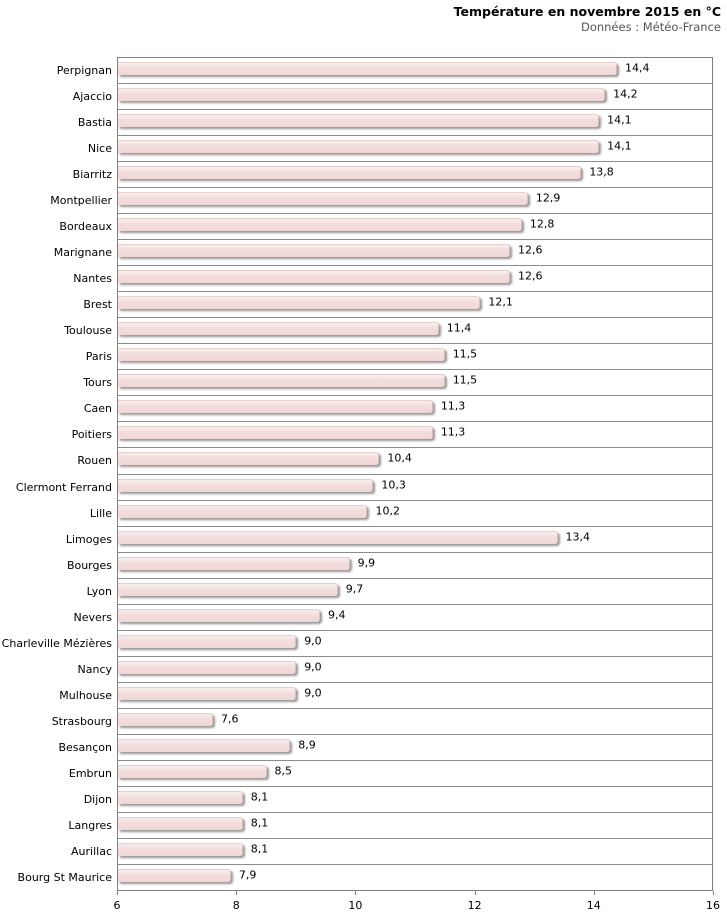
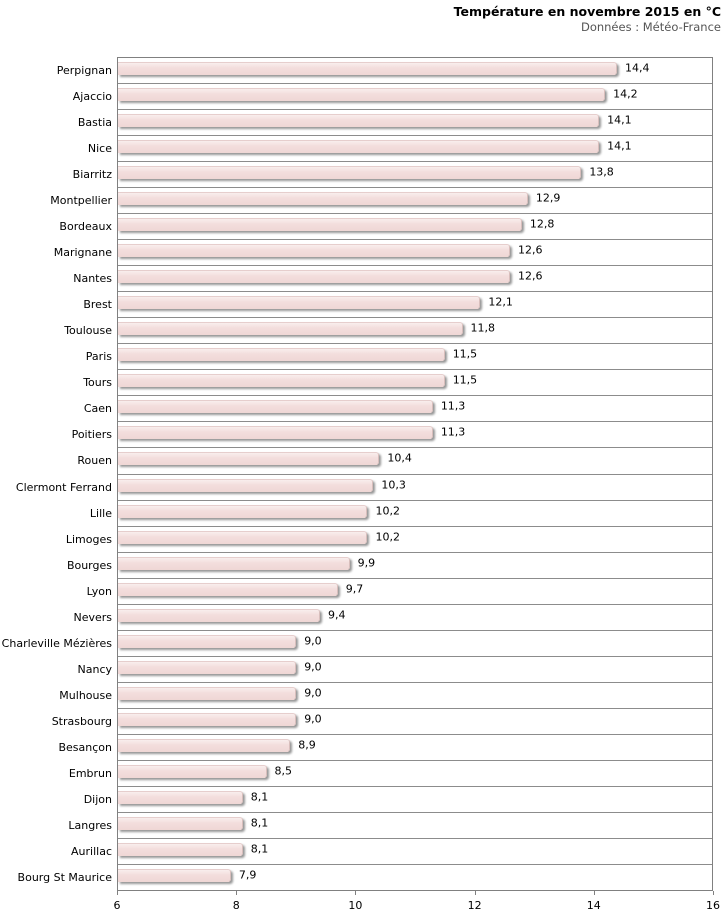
Toulouse: 11,4 -> 11,8
Limoges: 13,4 -> 10,2
Strasbourg: 7,6 -> 9,0
